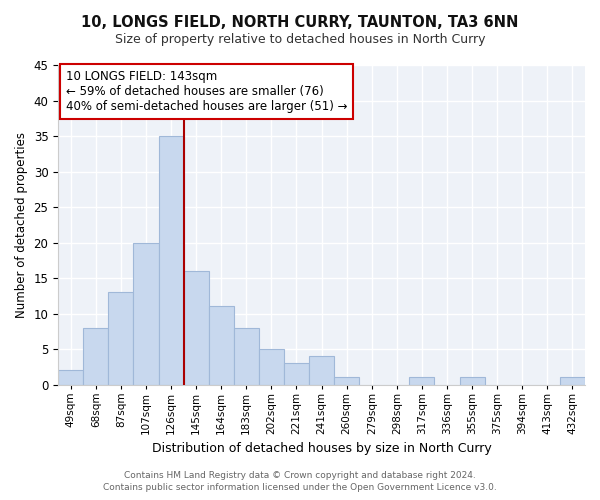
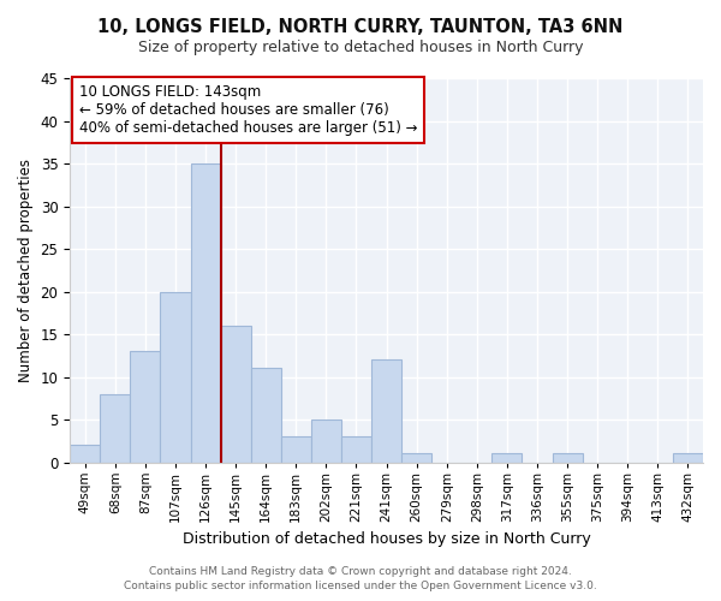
183sqm: 8 -> 3
241sqm: 4 -> 12
